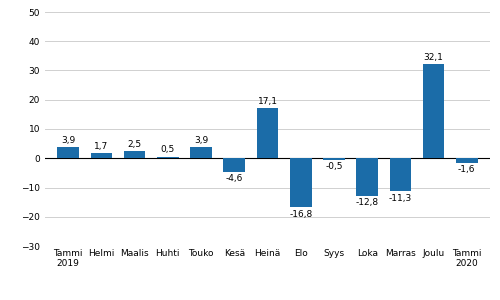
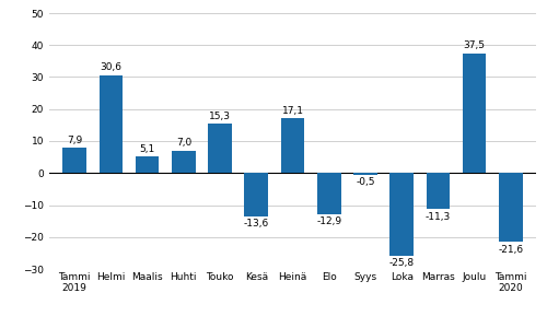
Tammi 2019: 3,9 -> 7,9
Helmi: 1,7 -> 30,6
Maalis: 2,5 -> 5,1
Huhti: 0,5 -> 7,0
Touko: 3,9 -> 15,3
Kesä: -4,6 -> -13,6
Elo: -16,8 -> -12,9
Loka: -12,8 -> -25,8
Joulu: 32,1 -> 37,5
Tammi 2020: -1,6 -> -21,6
